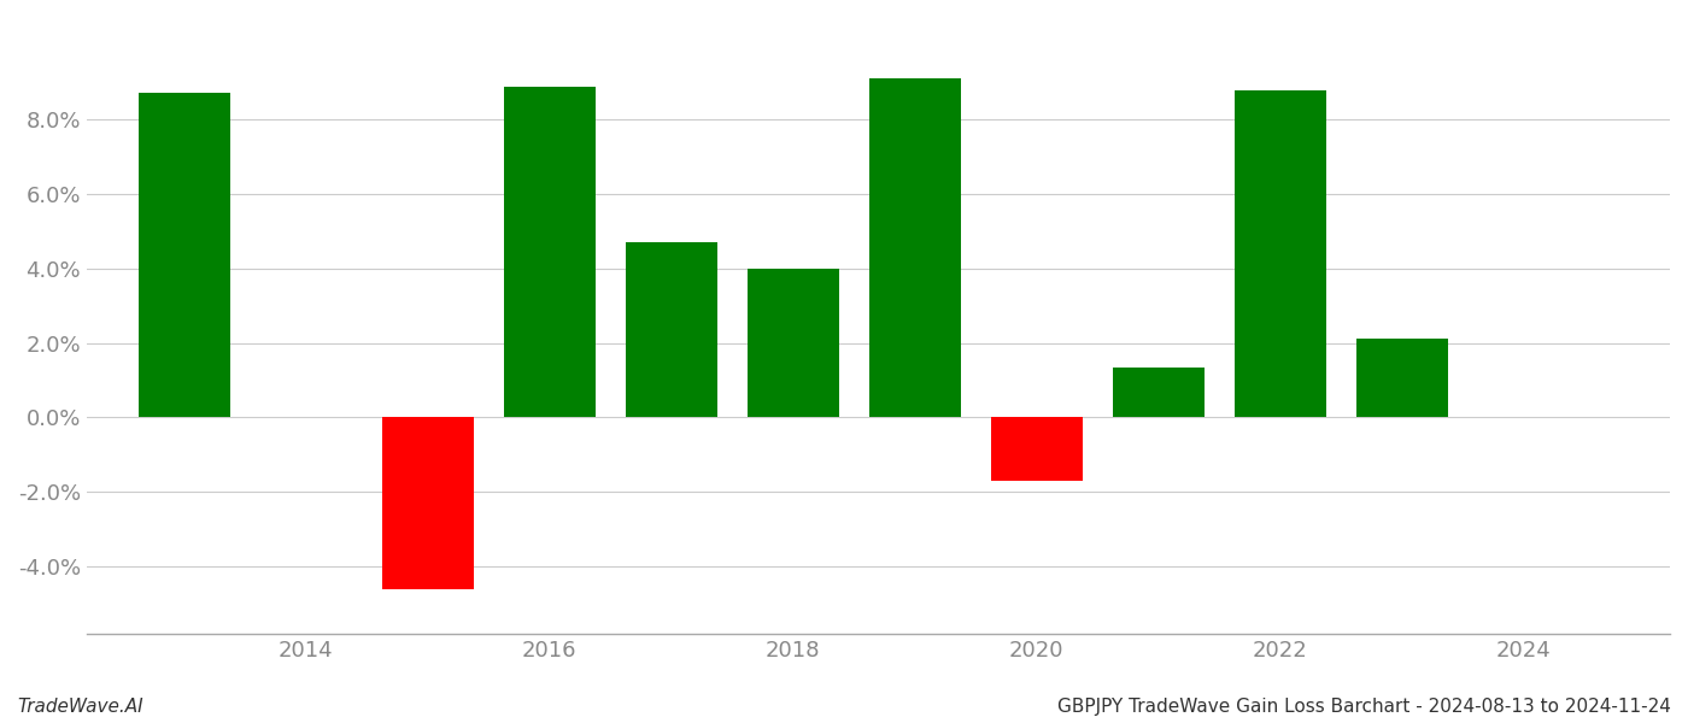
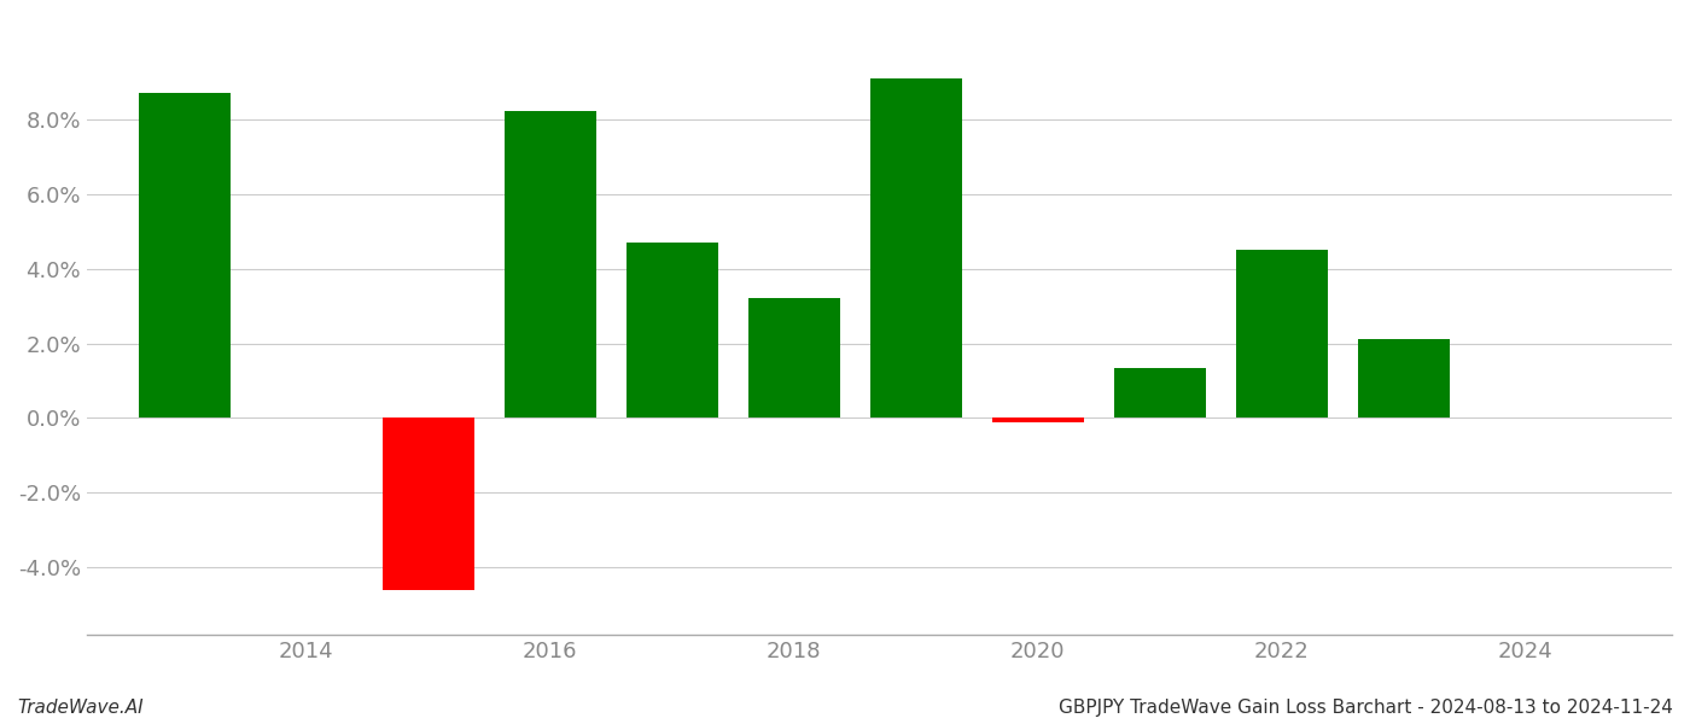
2016: 8.85% -> 8.20%
2018: 4.00% -> 3.20%
2020: -1.70% -> -0.10%
2022: 8.75% -> 4.50%
